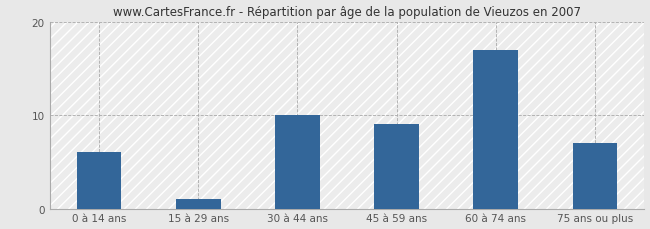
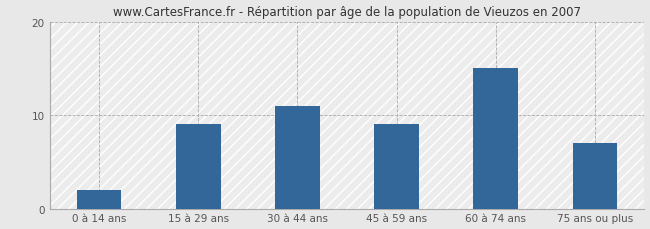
0 à 14 ans: 6 -> 2
15 à 29 ans: 1 -> 9
30 à 44 ans: 10 -> 11
60 à 74 ans: 17 -> 15
